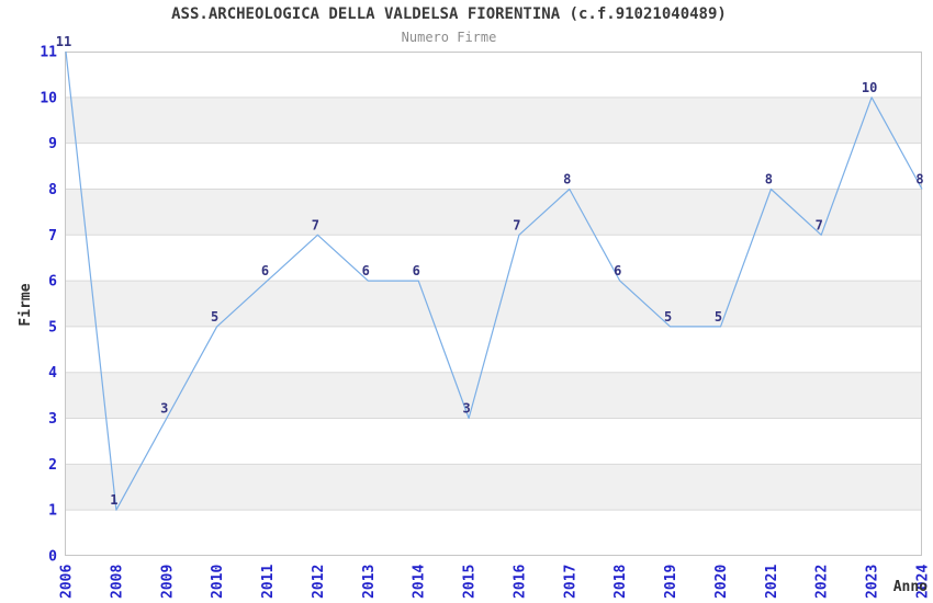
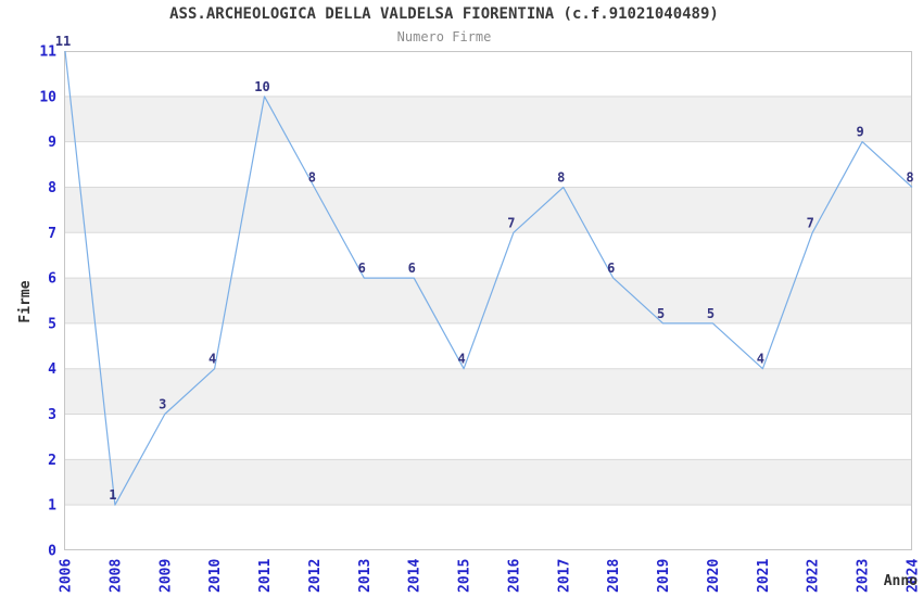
2010: 5 -> 4
2011: 6 -> 10
2012: 7 -> 8
2015: 3 -> 4
2021: 8 -> 4
2023: 10 -> 9
